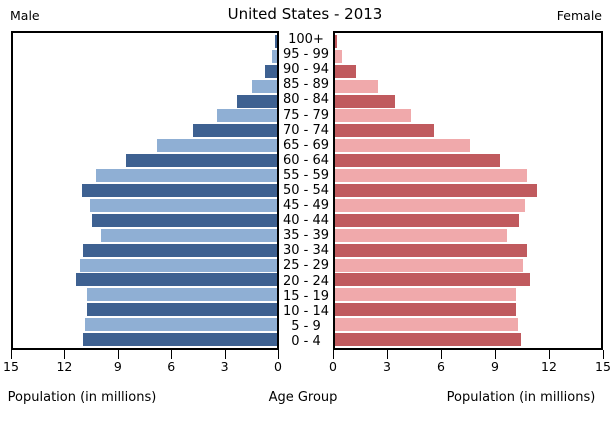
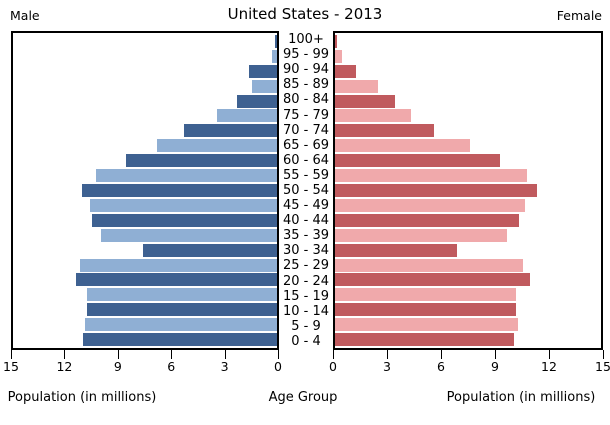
Male/90 - 94: 0.7 -> 1.6
Male/70 - 74: 4.8 -> 5.3
Male/30 - 34: 11.0 -> 7.6
Female/30 - 34: 10.8 -> 6.9
Female/0 - 4: 10.5 -> 10.1
